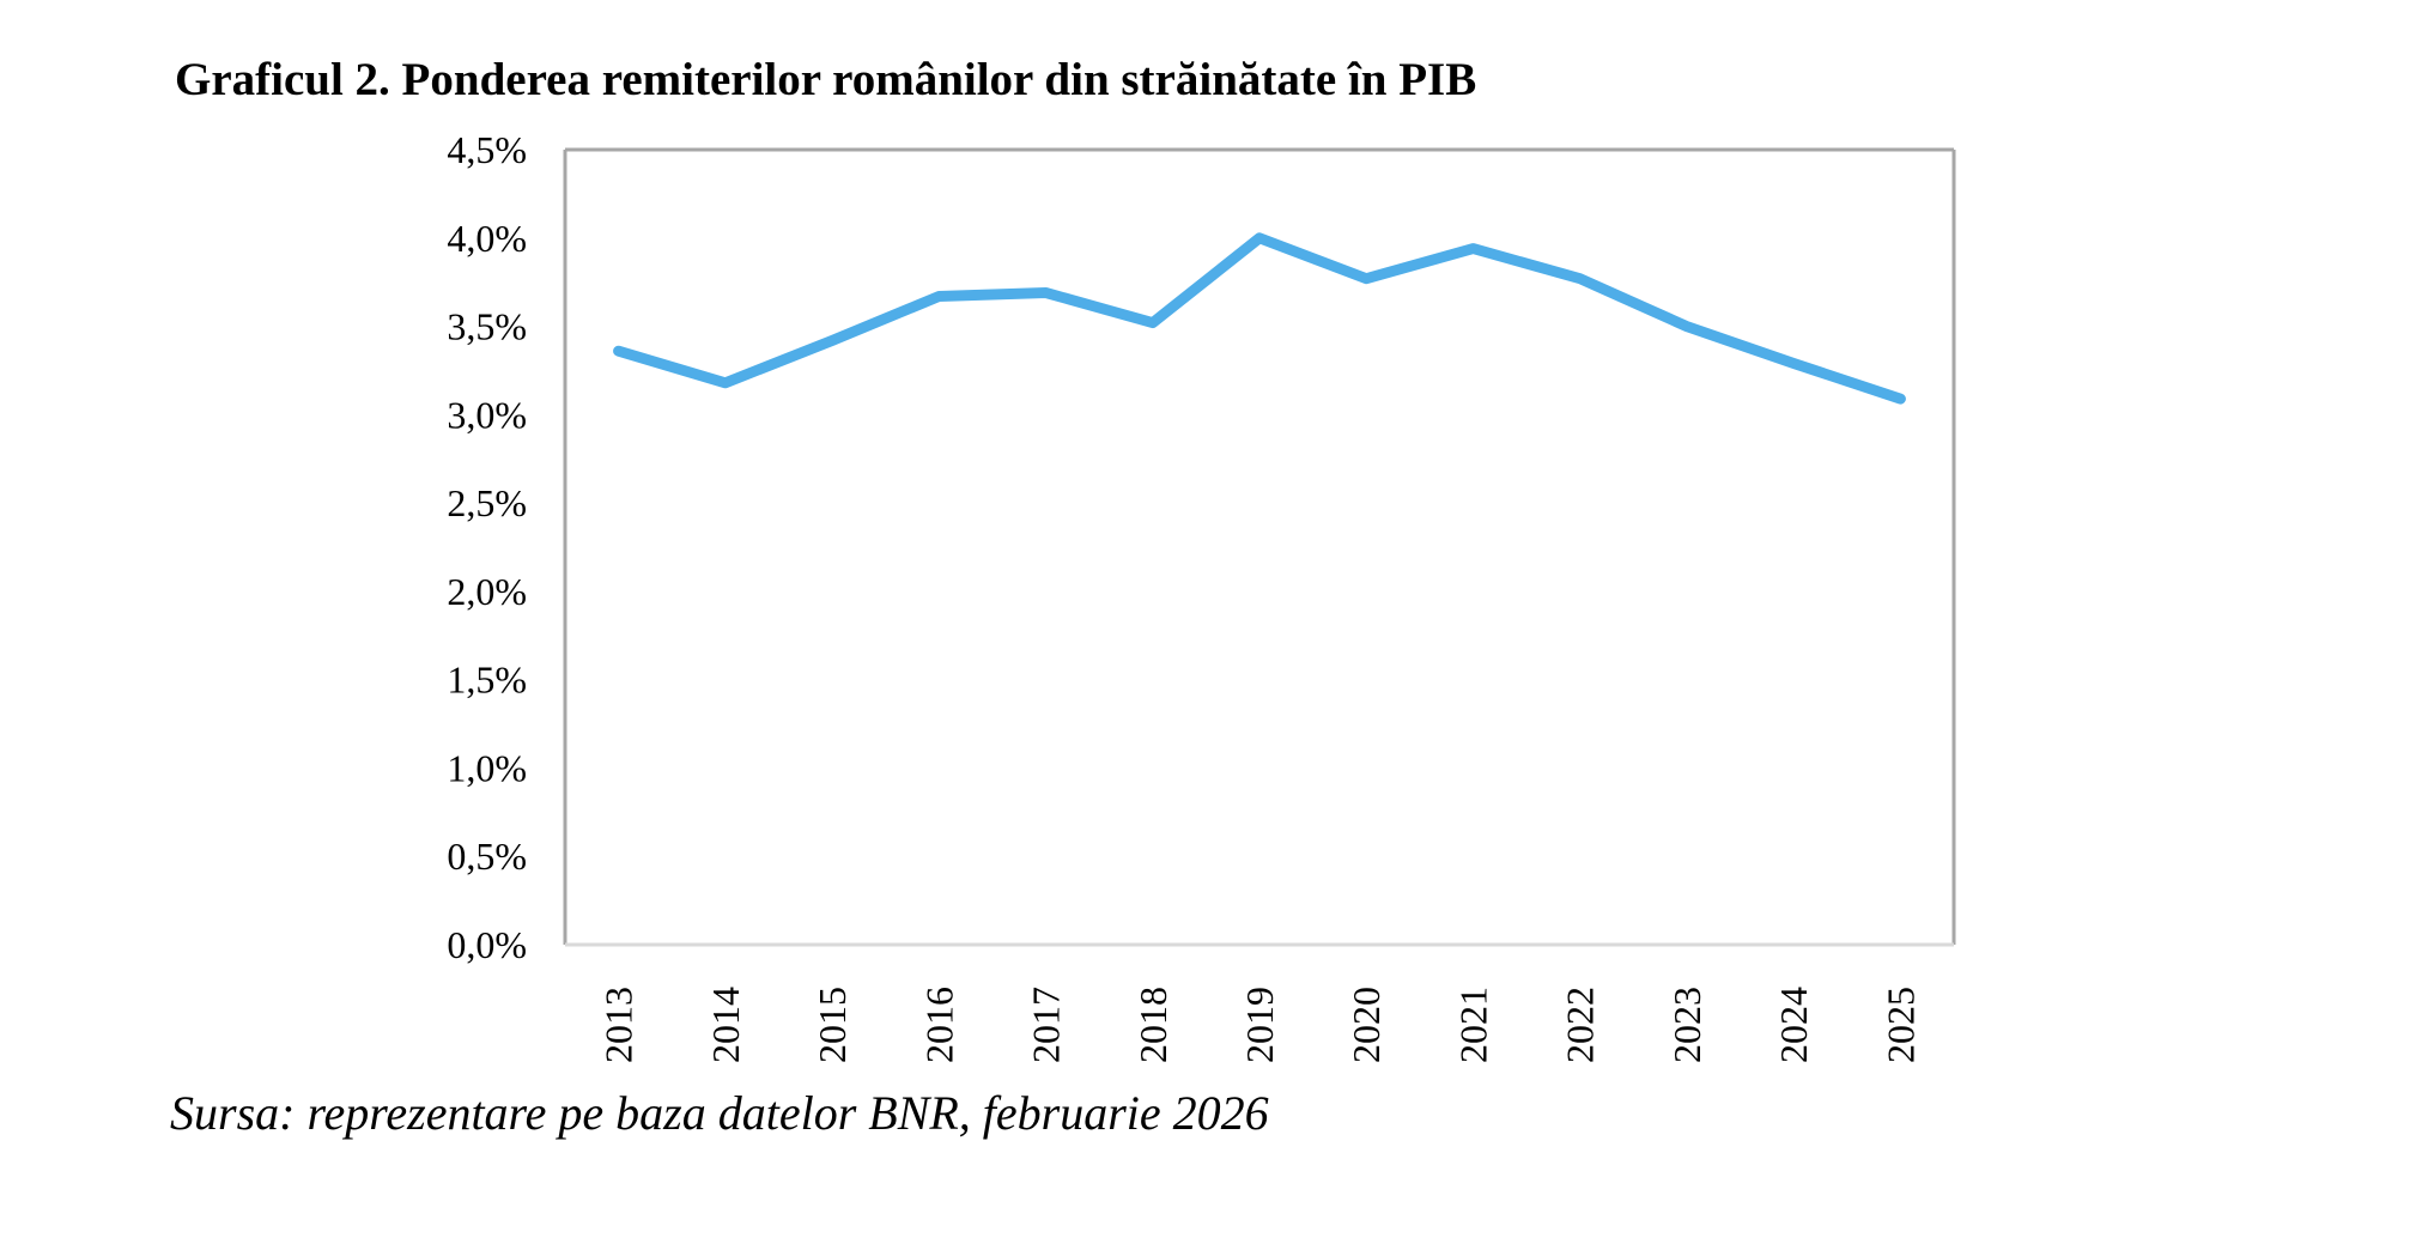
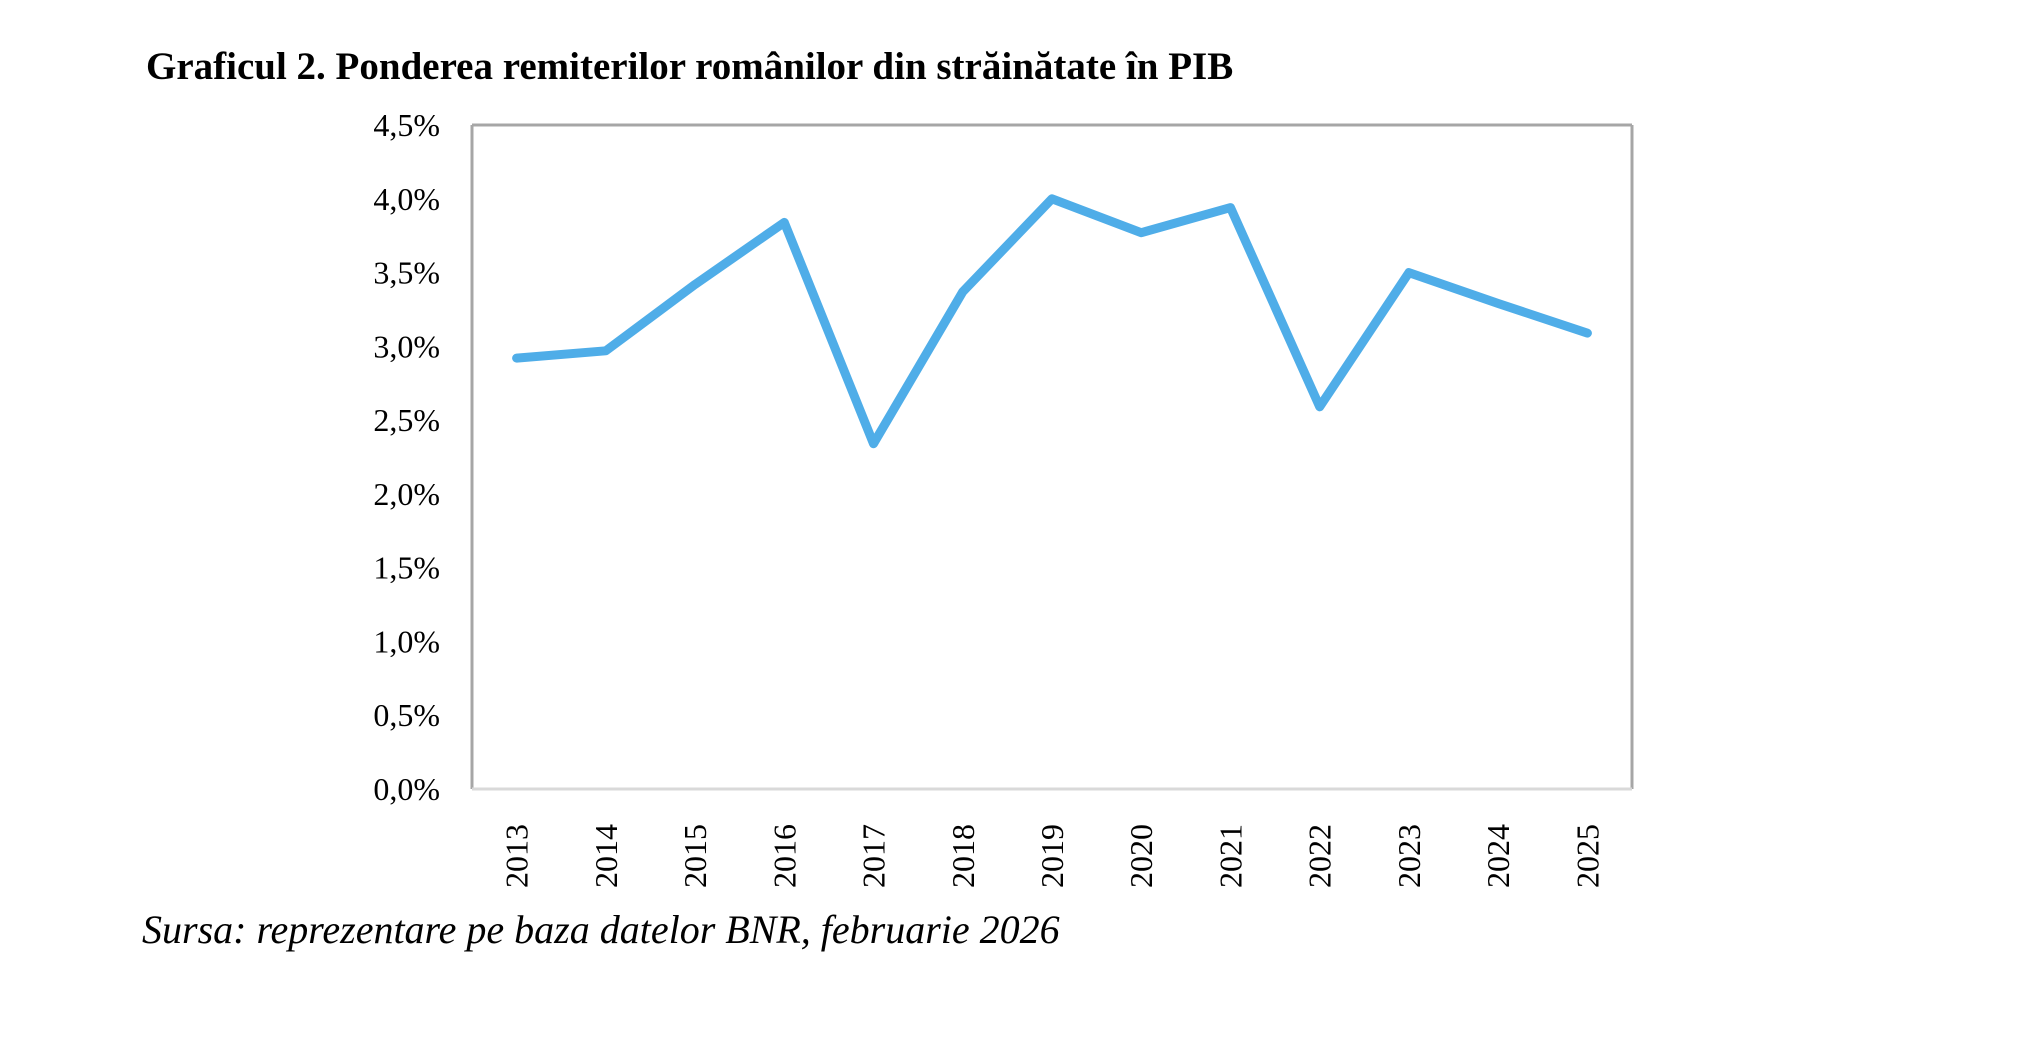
2013: 3,36% -> 2,92%
2014: 3,18% -> 2,97%
2016: 3,67% -> 3,84%
2017: 3,69% -> 2,34%
2018: 3,52% -> 3,37%
2022: 3,77% -> 2,59%
